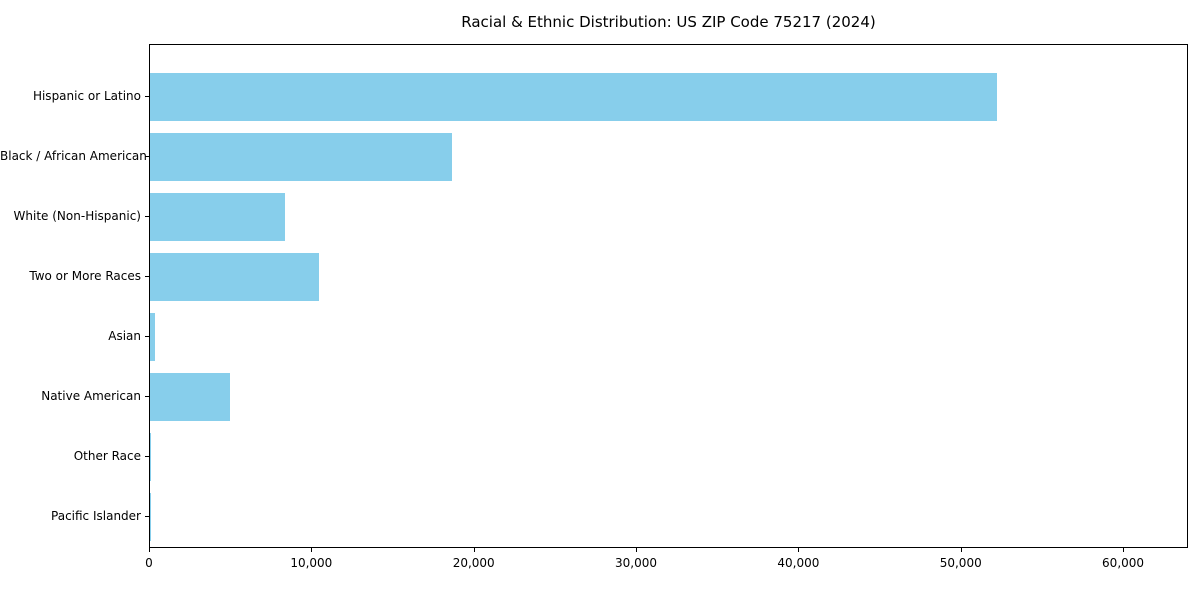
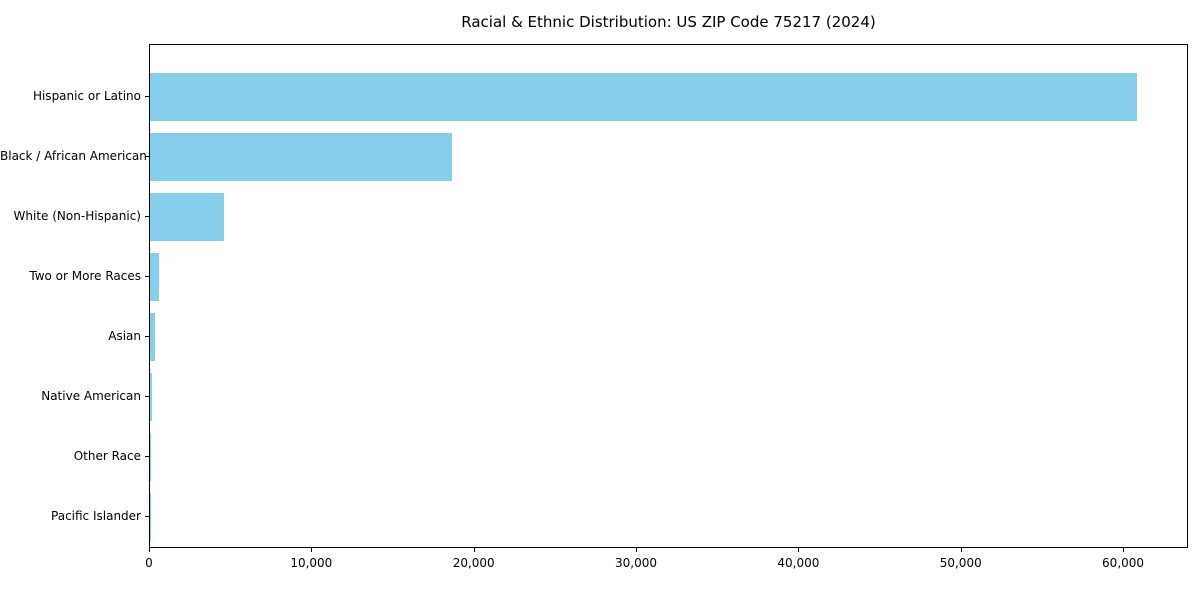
Hispanic or Latino: 52200 -> 60800
White (Non-Hispanic): 8300 -> 4600
Two or More Races: 10400 -> 600
Native American: 4900 -> 200
